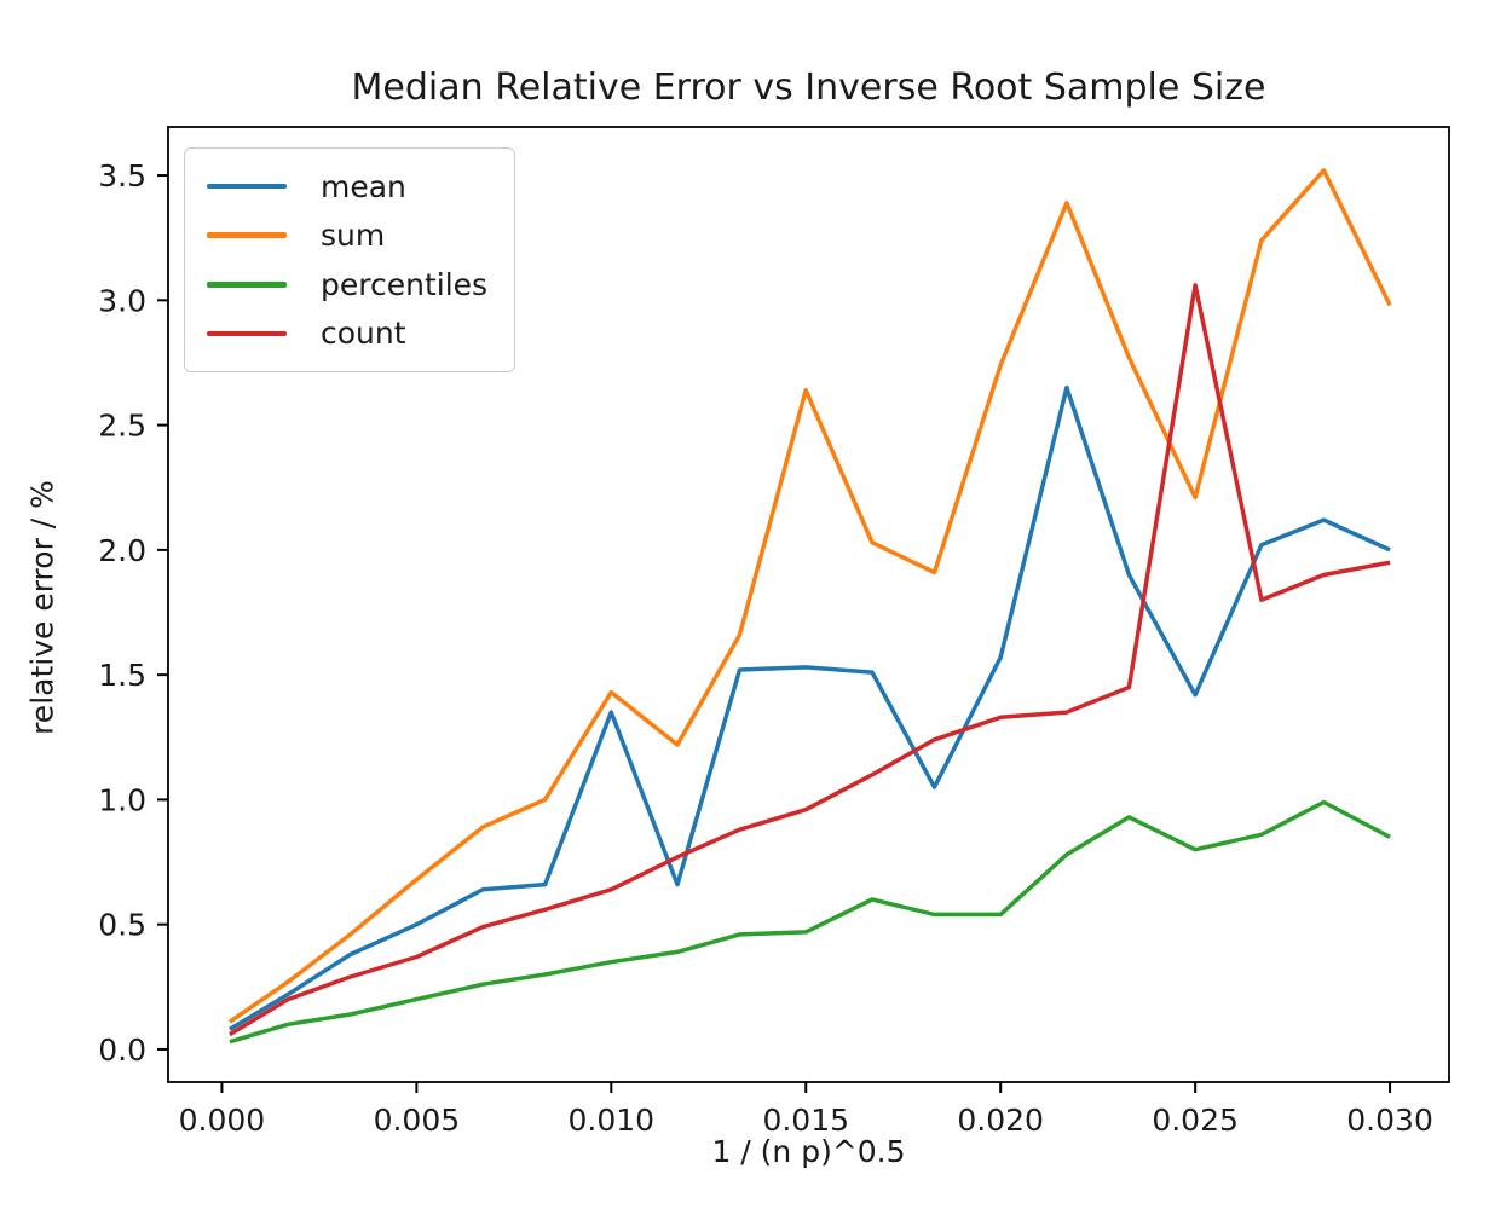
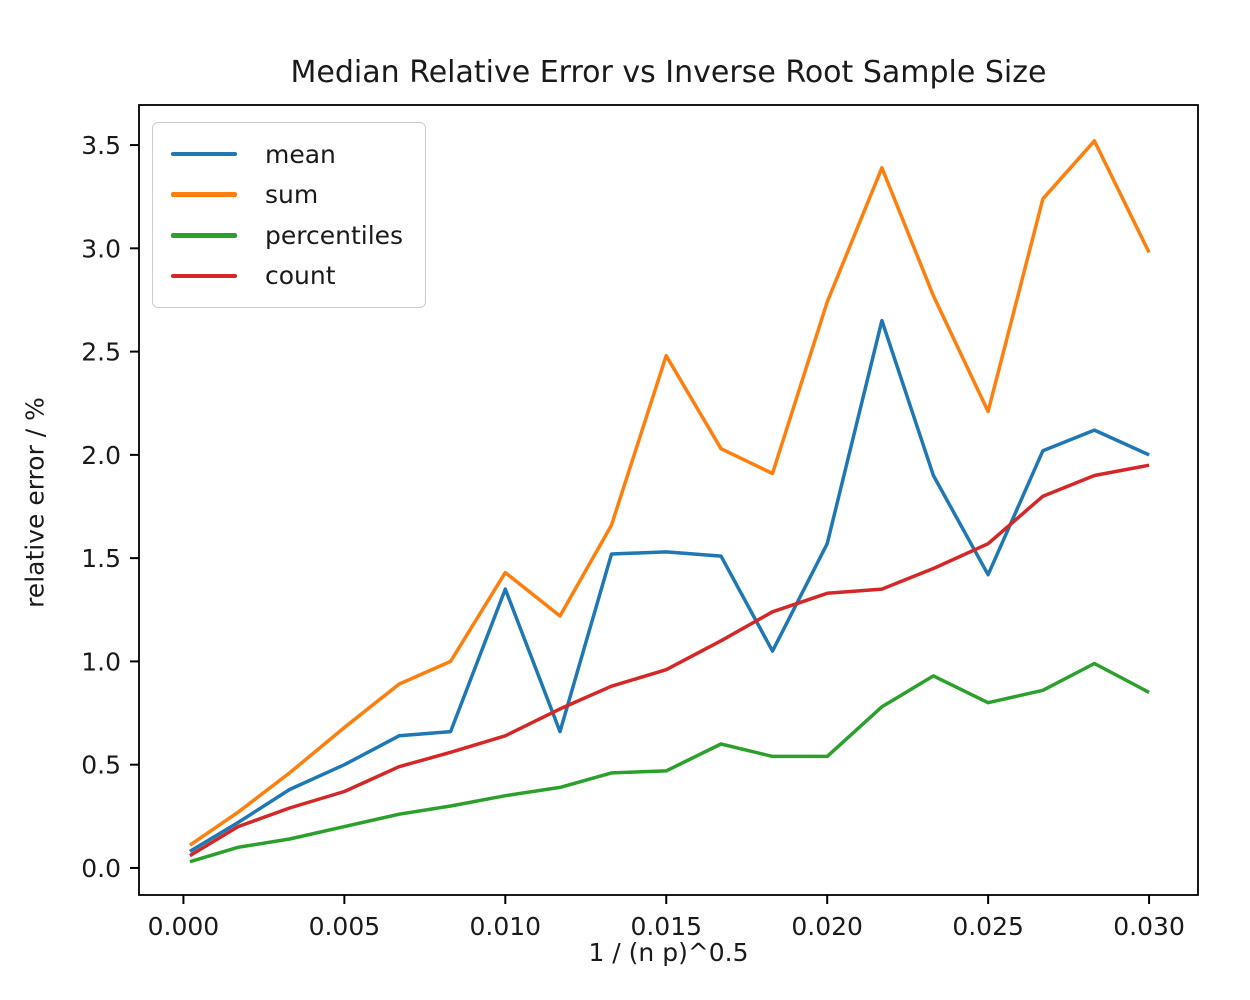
sum/0.015: 2.64 -> 2.48
count/0.025: 3.06 -> 1.57
